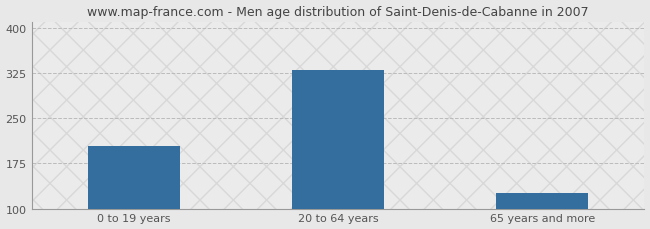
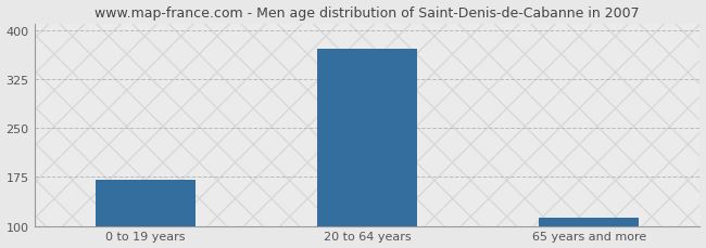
0 to 19 years: 204 -> 170
20 to 64 years: 330 -> 371
65 years and more: 126 -> 113
